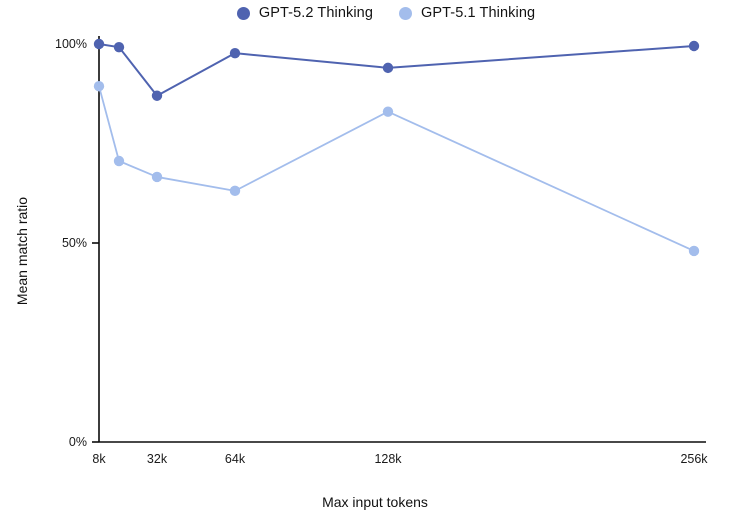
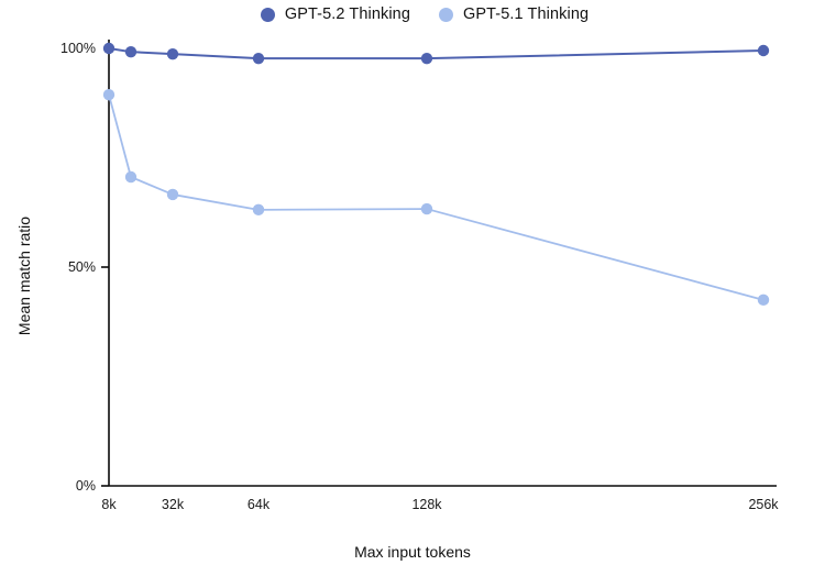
GPT-5.2 Thinking/32k: 87% -> 99%
GPT-5.2 Thinking/128k: 94% -> 98%
GPT-5.1 Thinking/128k: 83% -> 63%
GPT-5.1 Thinking/256k: 48% -> 42%
